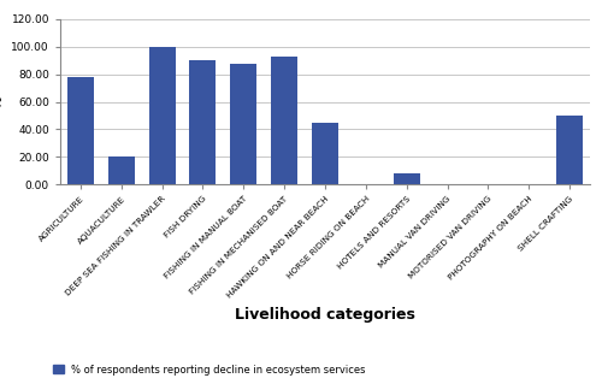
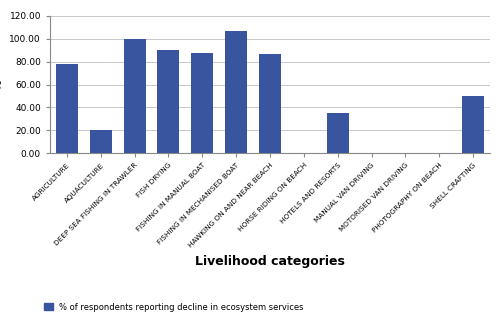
FISHING IN MECHANISED BOAT: 93 -> 107
HAWKING ON AND NEAR BEACH: 45 -> 87
HOTELS AND RESORTS: 8 -> 35
